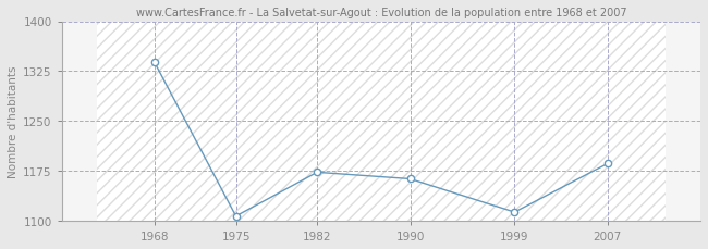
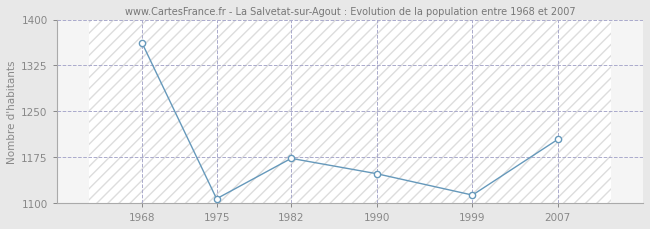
1968: 1338 -> 1362
1990: 1163 -> 1148
2007: 1186 -> 1204
